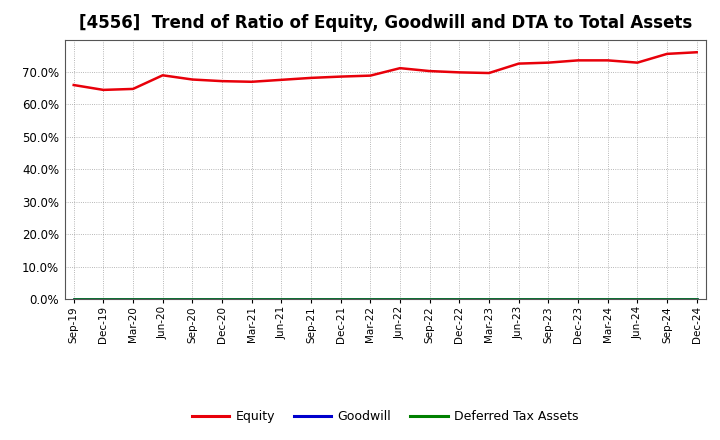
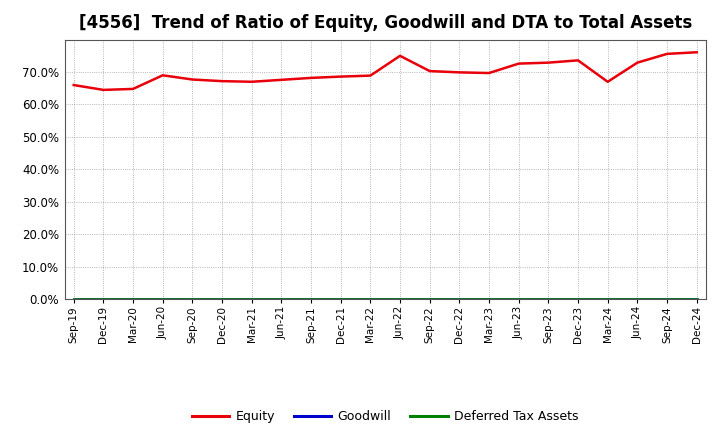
Equity/Jun-22: 71.2% -> 75.0%
Equity/Mar-24: 73.6% -> 67.0%
